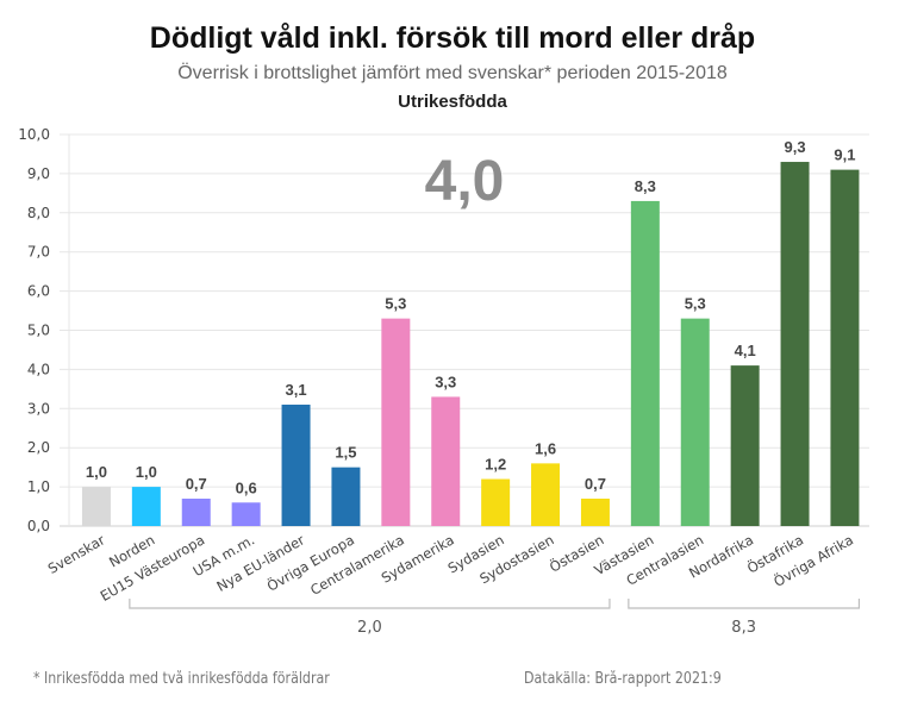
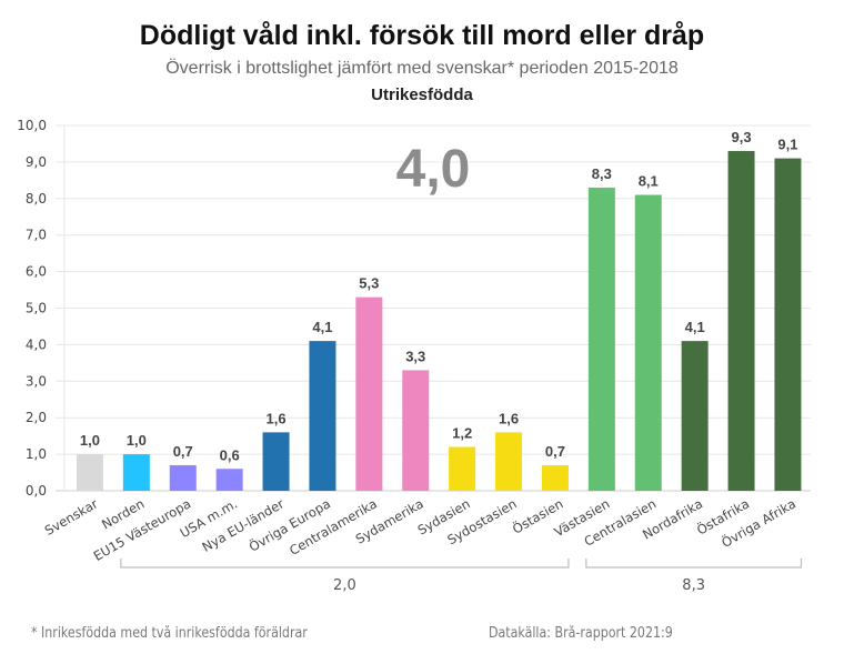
Nya EU-länder: 3,1 -> 1,6
Övriga Europa: 1,5 -> 4,1
Centralasien: 5,3 -> 8,1
